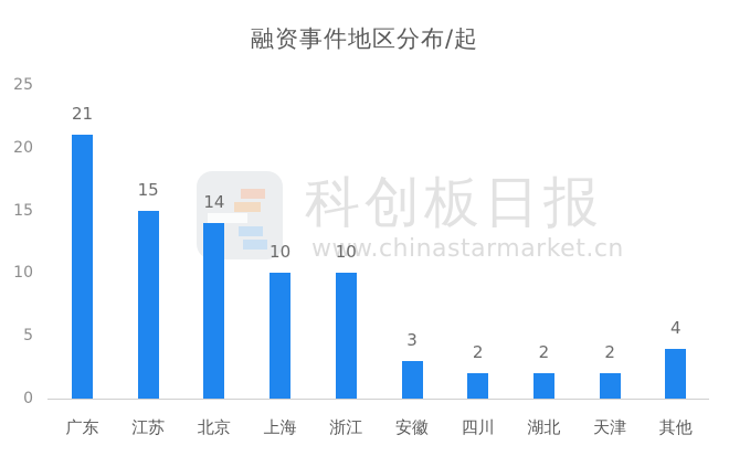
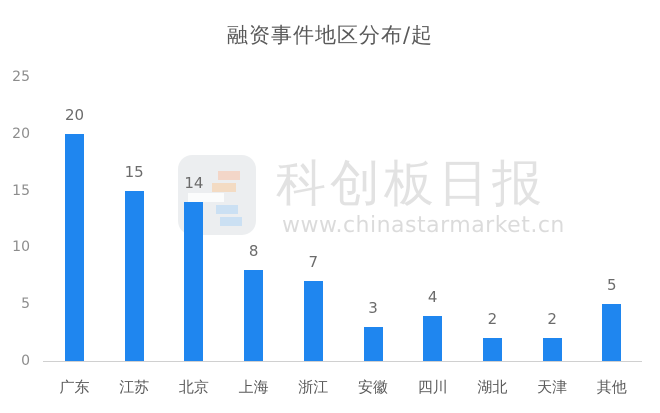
广东: 21 -> 20
上海: 10 -> 8
浙江: 10 -> 7
四川: 2 -> 4
其他: 4 -> 5
